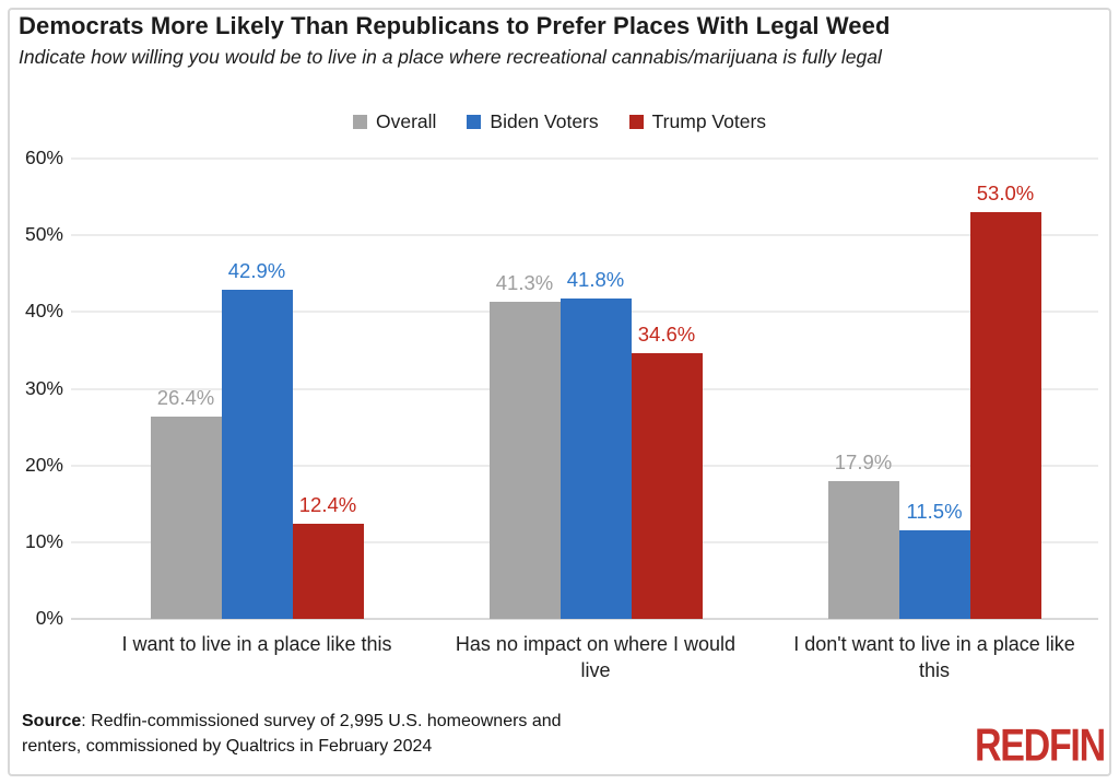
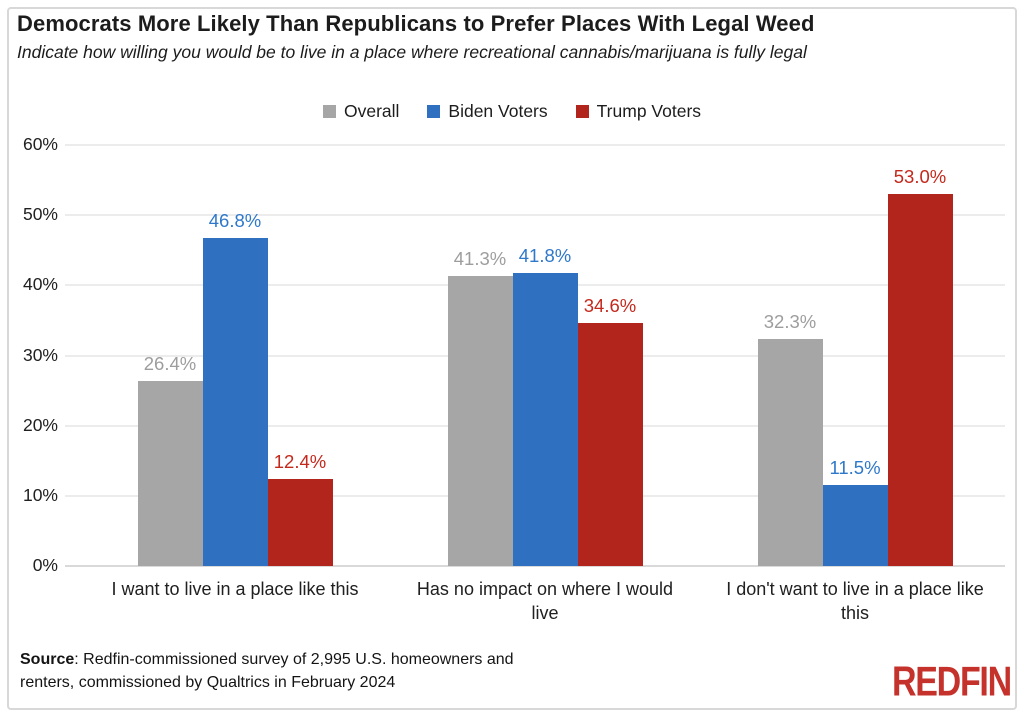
Biden Voters/I want to live in a place like this: 42.9% -> 46.8%
Overall/I don't want to live in a place like this: 17.9% -> 32.3%
